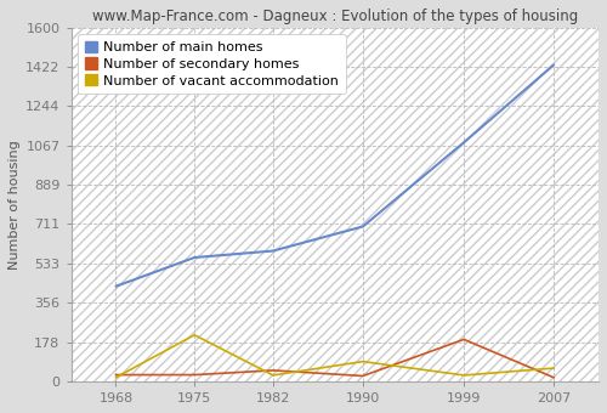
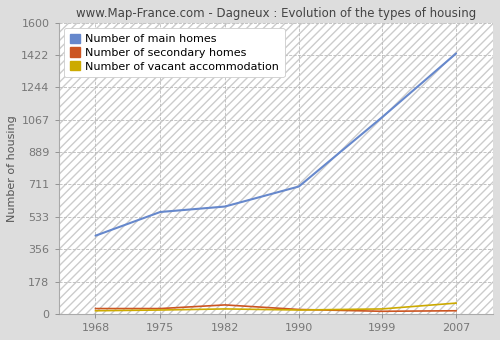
Number of vacant accommodation/1975: 210 -> 20
Number of vacant accommodation/1990: 90 -> 20
Number of secondary homes/1999: 190 -> 20
